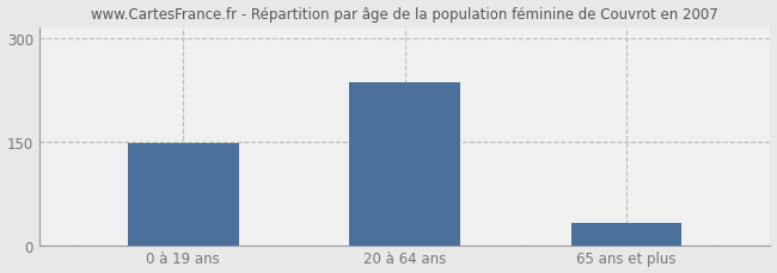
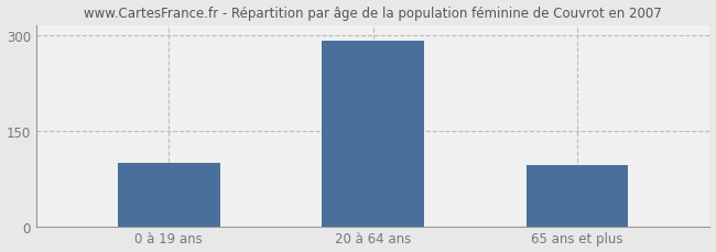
0 à 19 ans: 148 -> 100
20 à 64 ans: 236 -> 290
65 ans et plus: 32 -> 95
